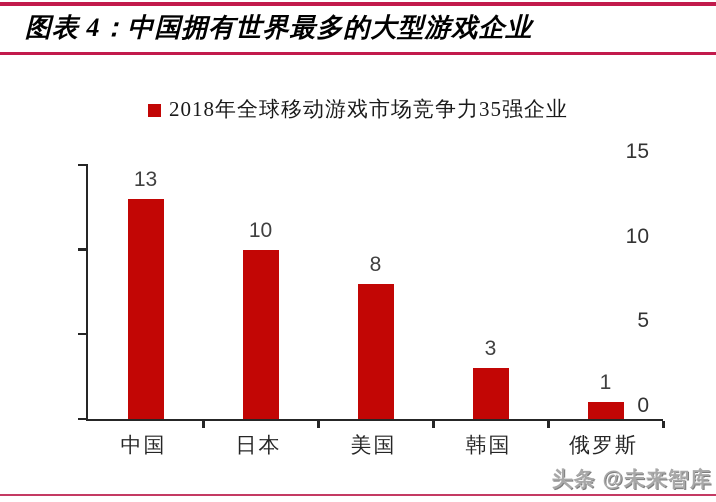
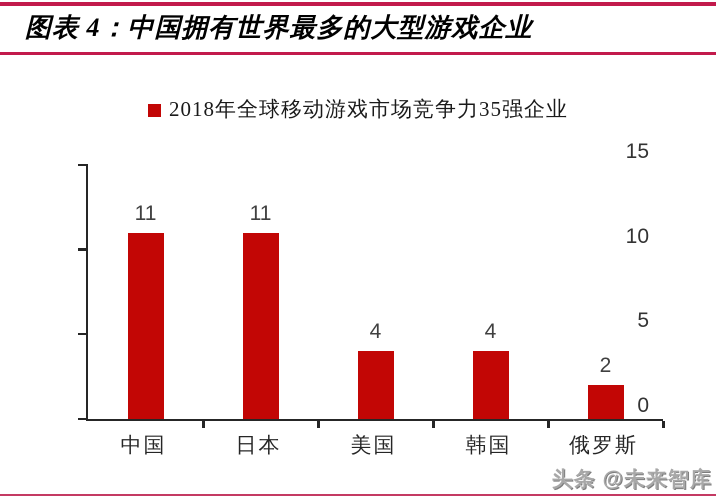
中国: 13 -> 11
日本: 10 -> 11
美国: 8 -> 4
韩国: 3 -> 4
俄罗斯: 1 -> 2
